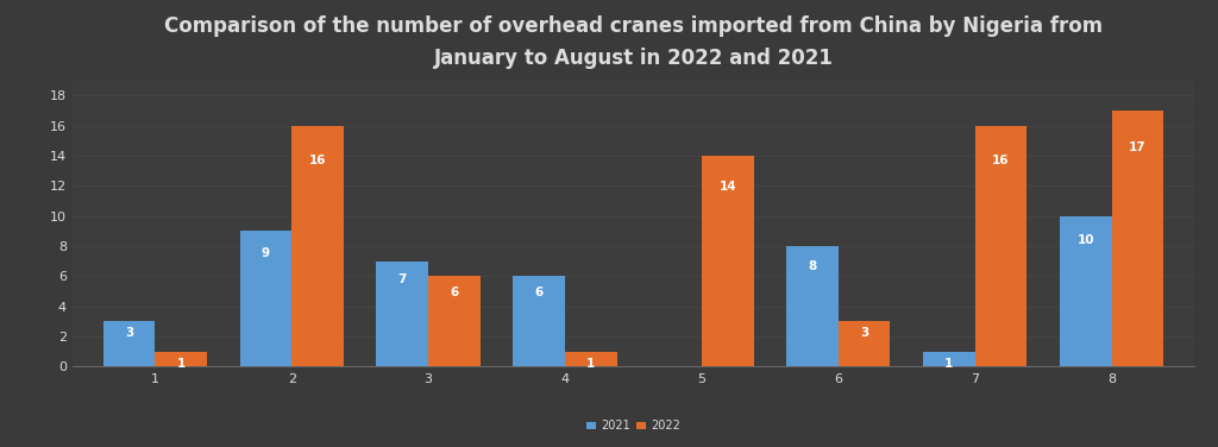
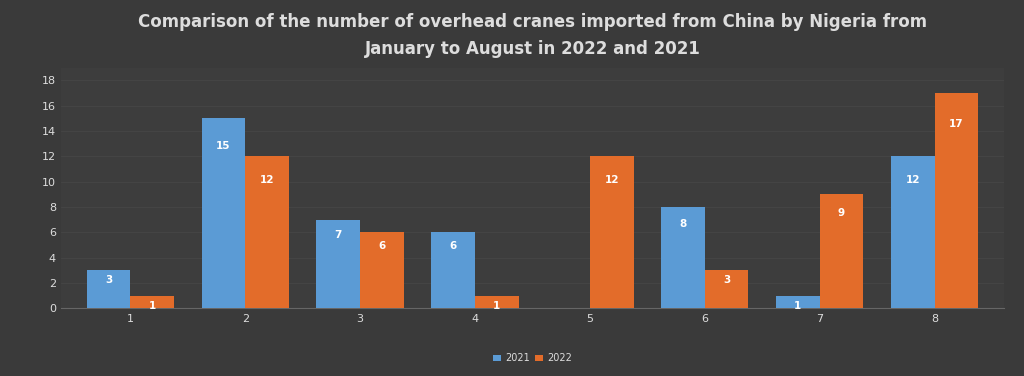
2021/2: 9 -> 15
2022/2: 16 -> 12
2022/5: 14 -> 12
2022/7: 16 -> 9
2021/8: 10 -> 12
